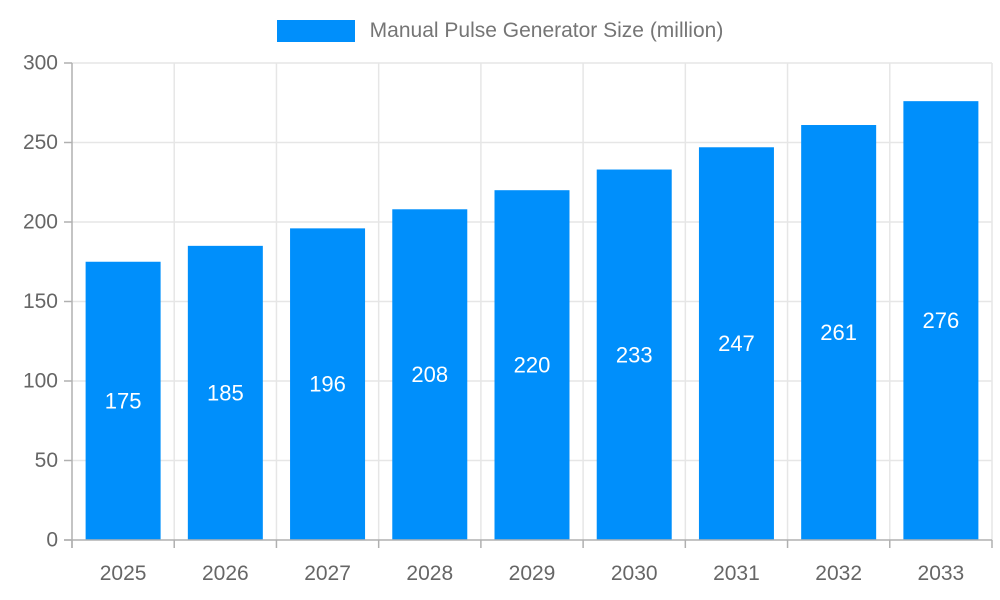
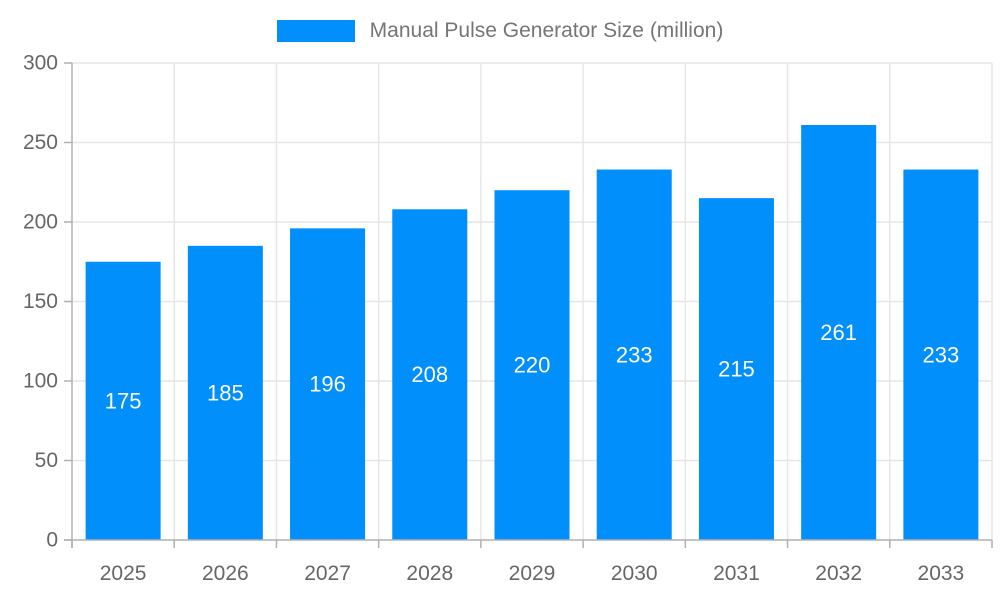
2031: 247 -> 215
2033: 276 -> 233
